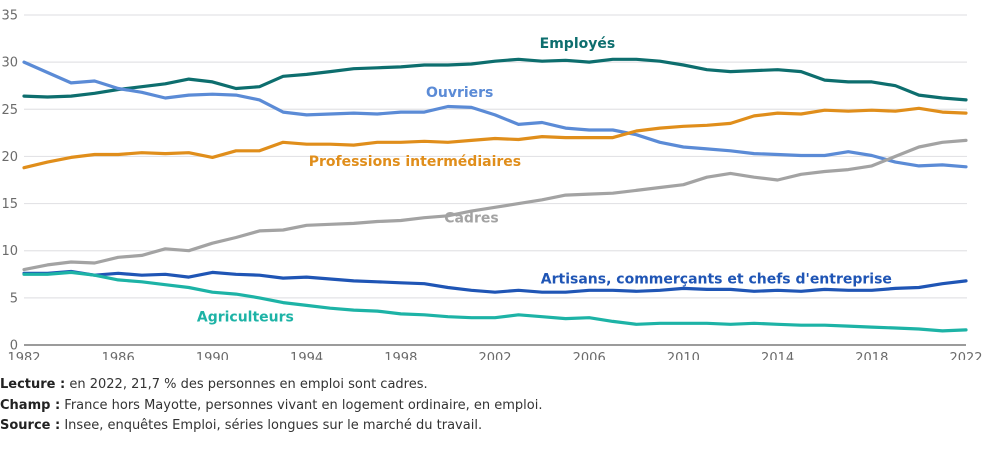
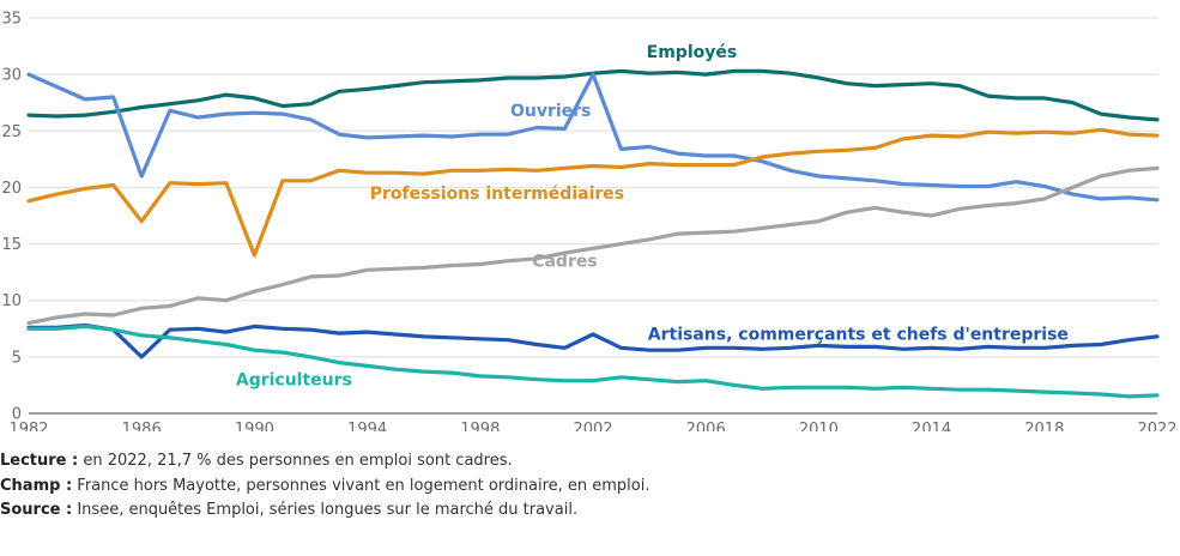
Ouvriers/1986: 27 -> 21
Professions intermédiaires/1986: 20 -> 17
Artisans, commerçants et chefs d'entreprise/1986: 8 -> 5
Professions intermédiaires/1990: 20 -> 14
Ouvriers/2002: 24 -> 30
Artisans, commerçants et chefs d'entreprise/2002: 6 -> 7
